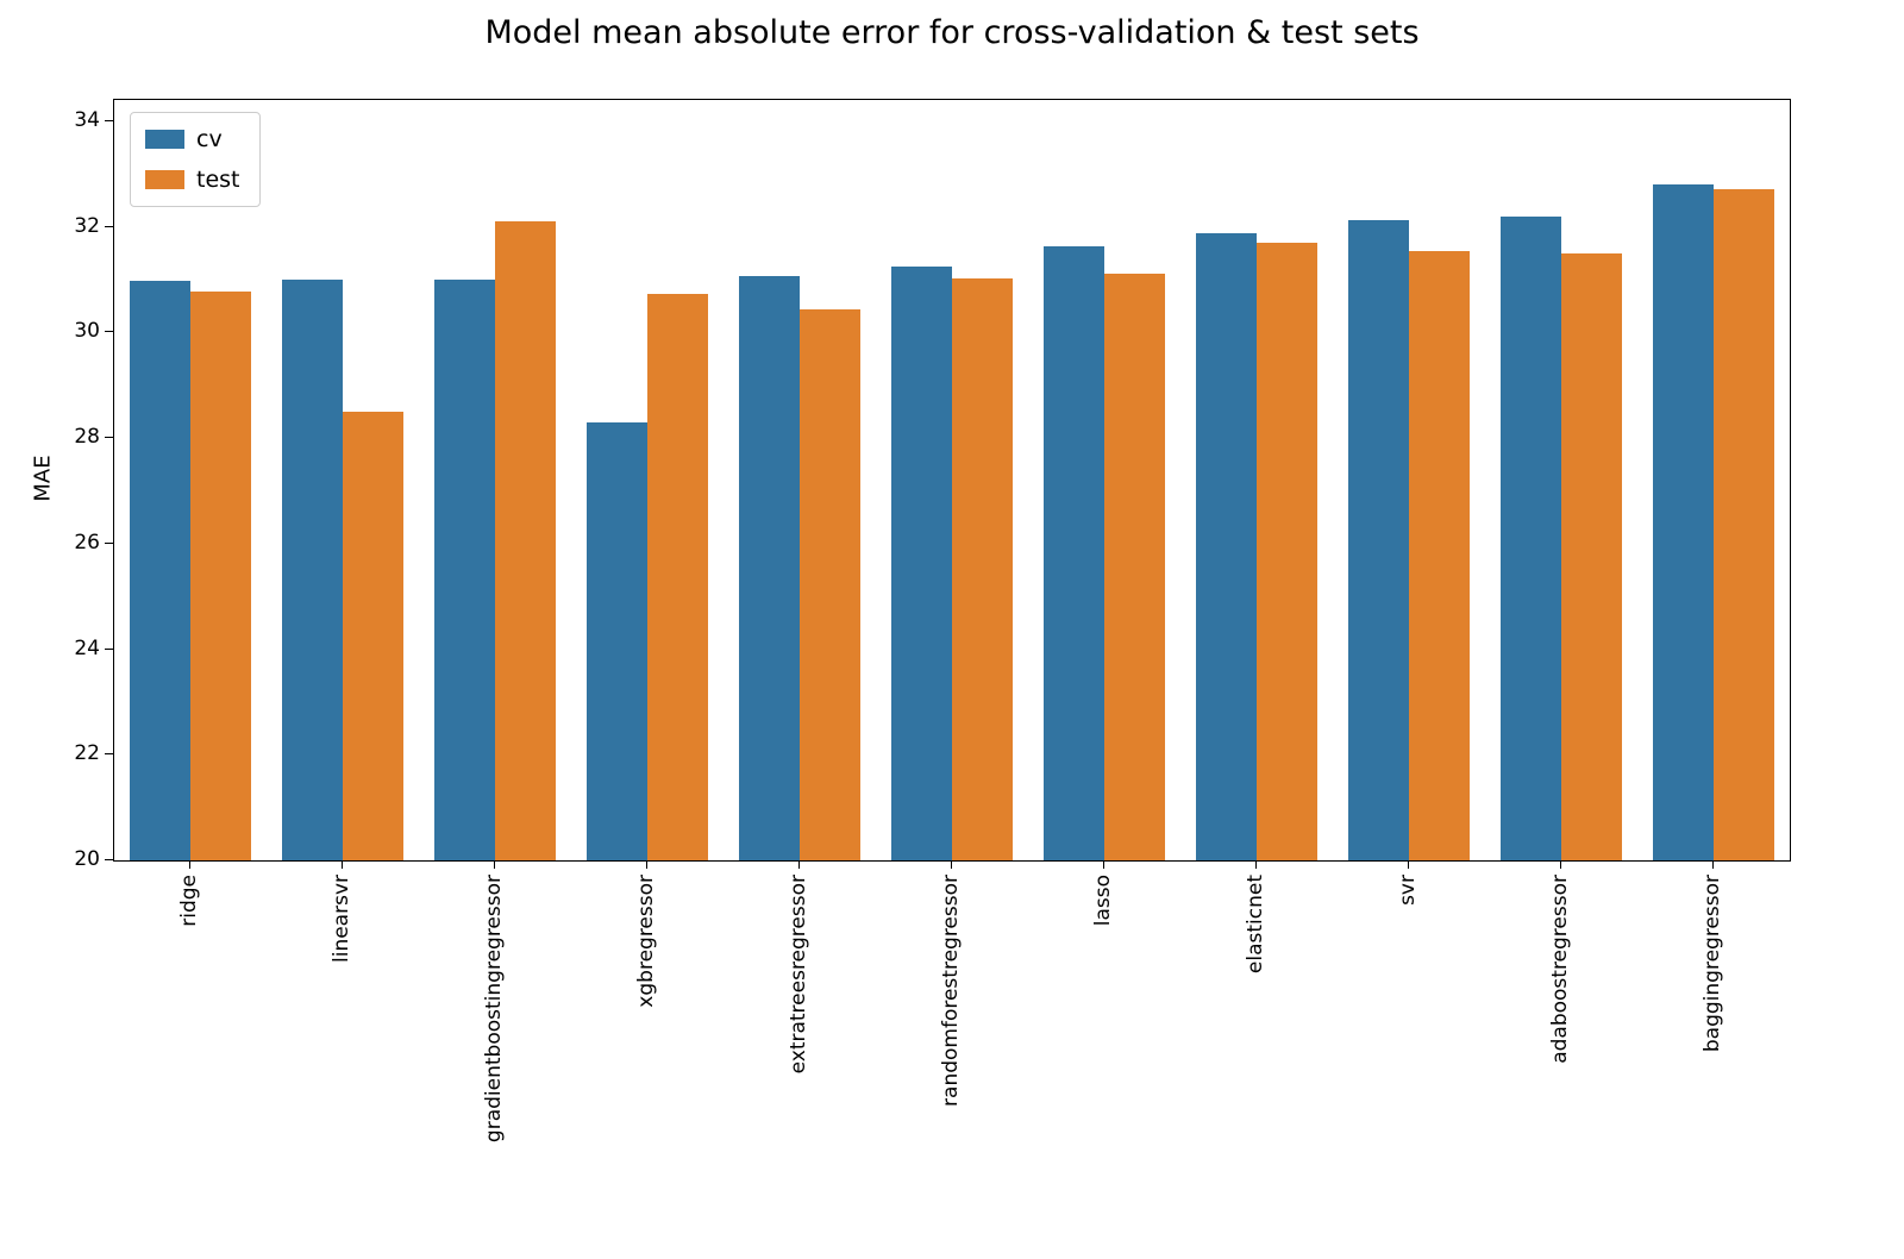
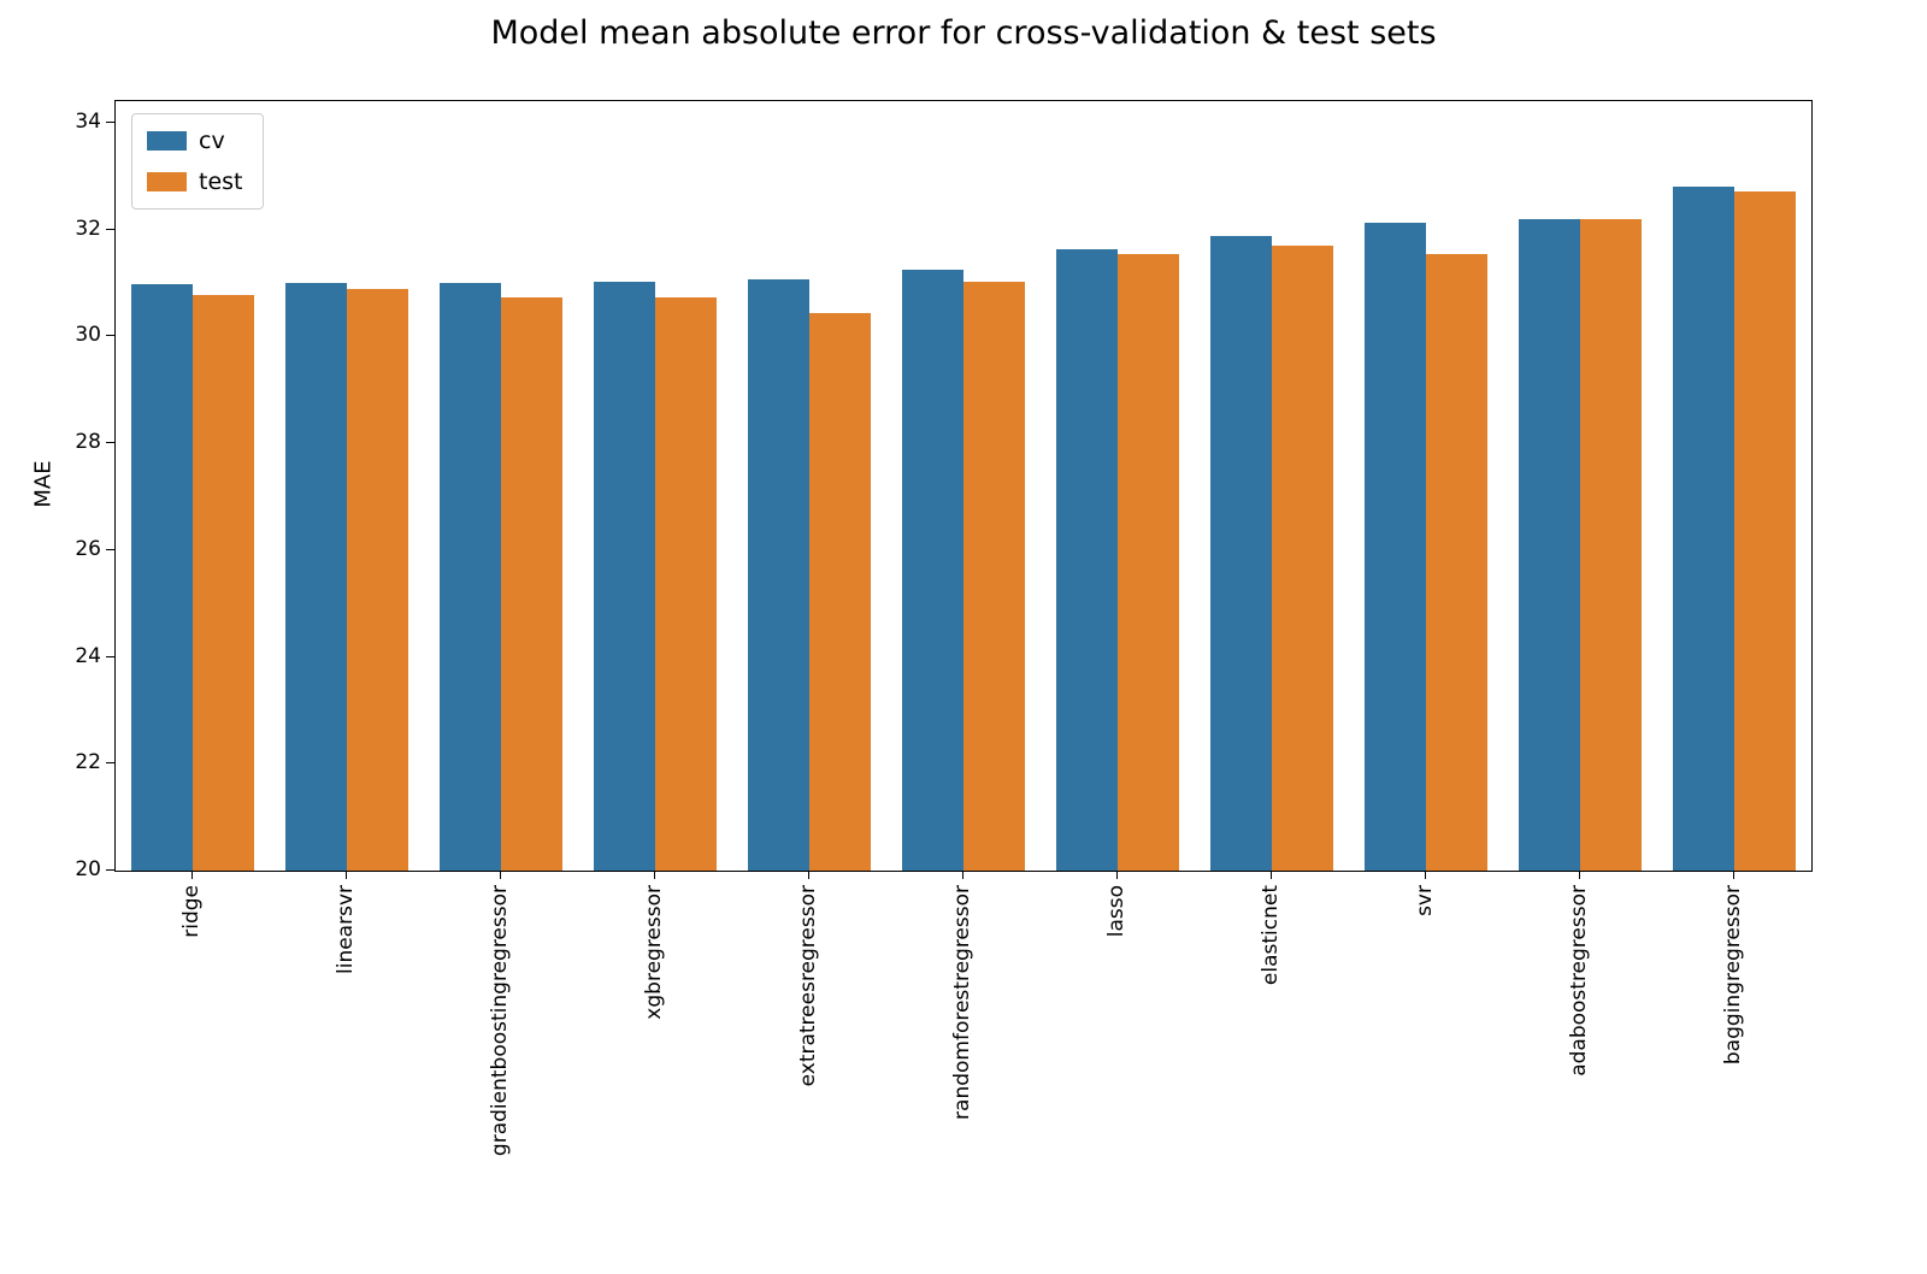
test/linearsvr: 28.5 -> 30.9
test/gradientboostingregressor: 32.1 -> 30.7
cv/xgbregressor: 28.3 -> 31.0
test/lasso: 31.1 -> 31.6
test/adaboostregressor: 31.5 -> 32.2
